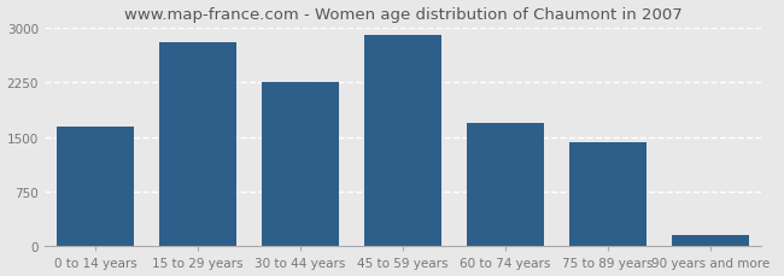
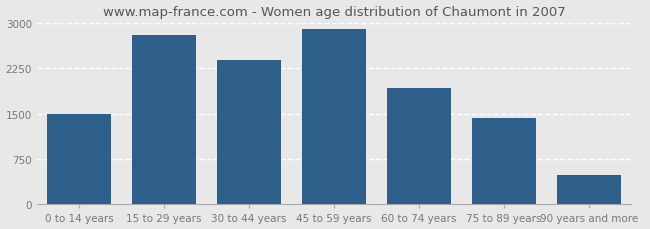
0 to 14 years: 1650 -> 1500
30 to 44 years: 2250 -> 2380
60 to 74 years: 1700 -> 1920
90 years and more: 150 -> 480
